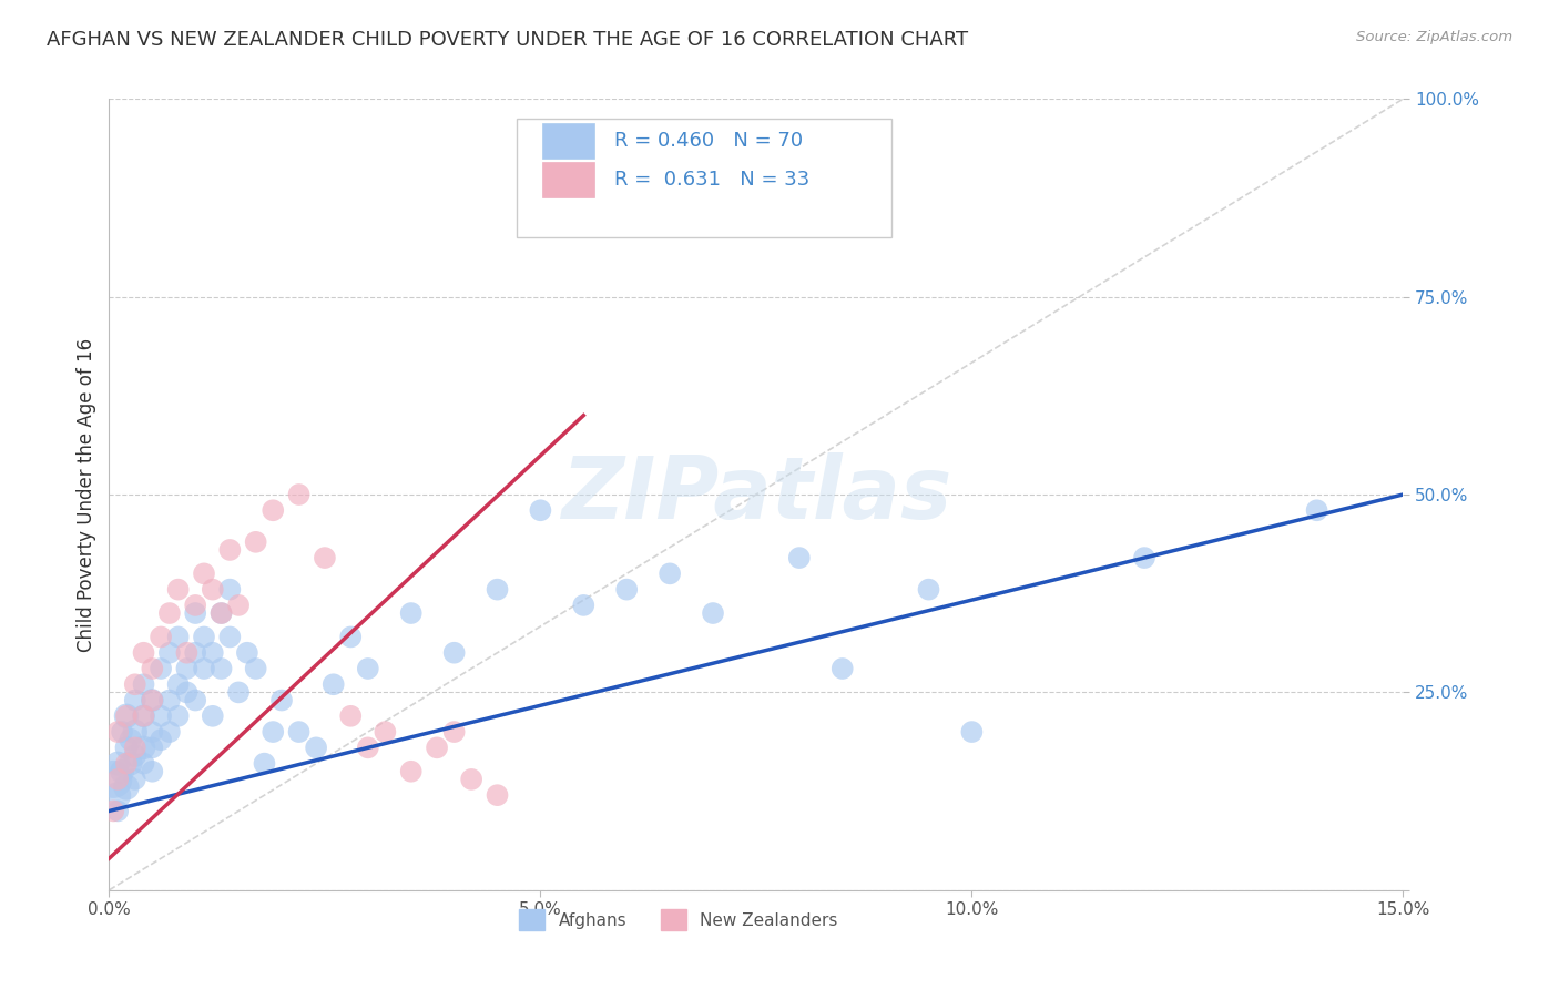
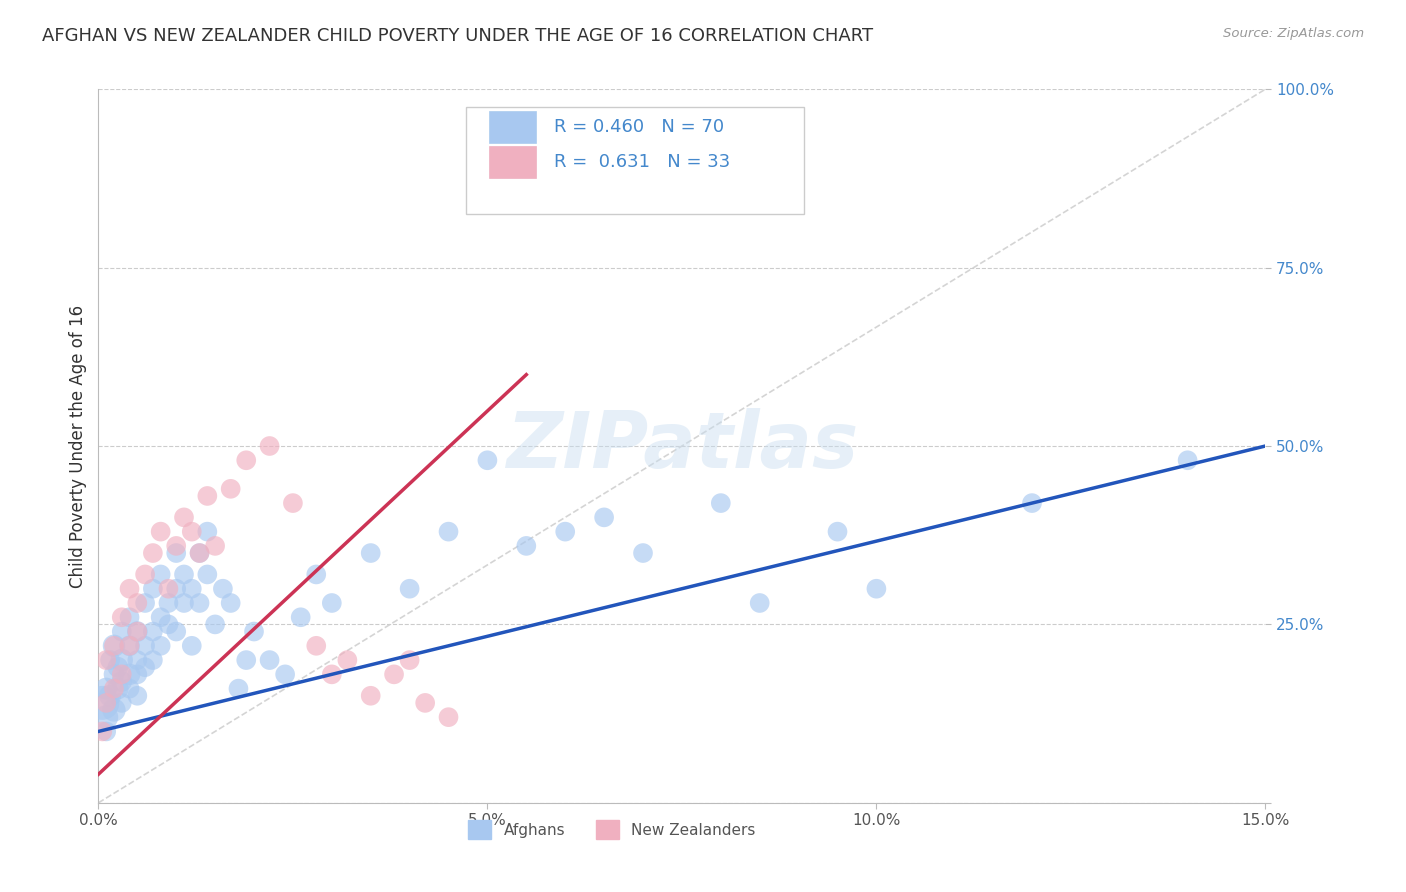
Afghans/10.0%: 20% -> 30%
